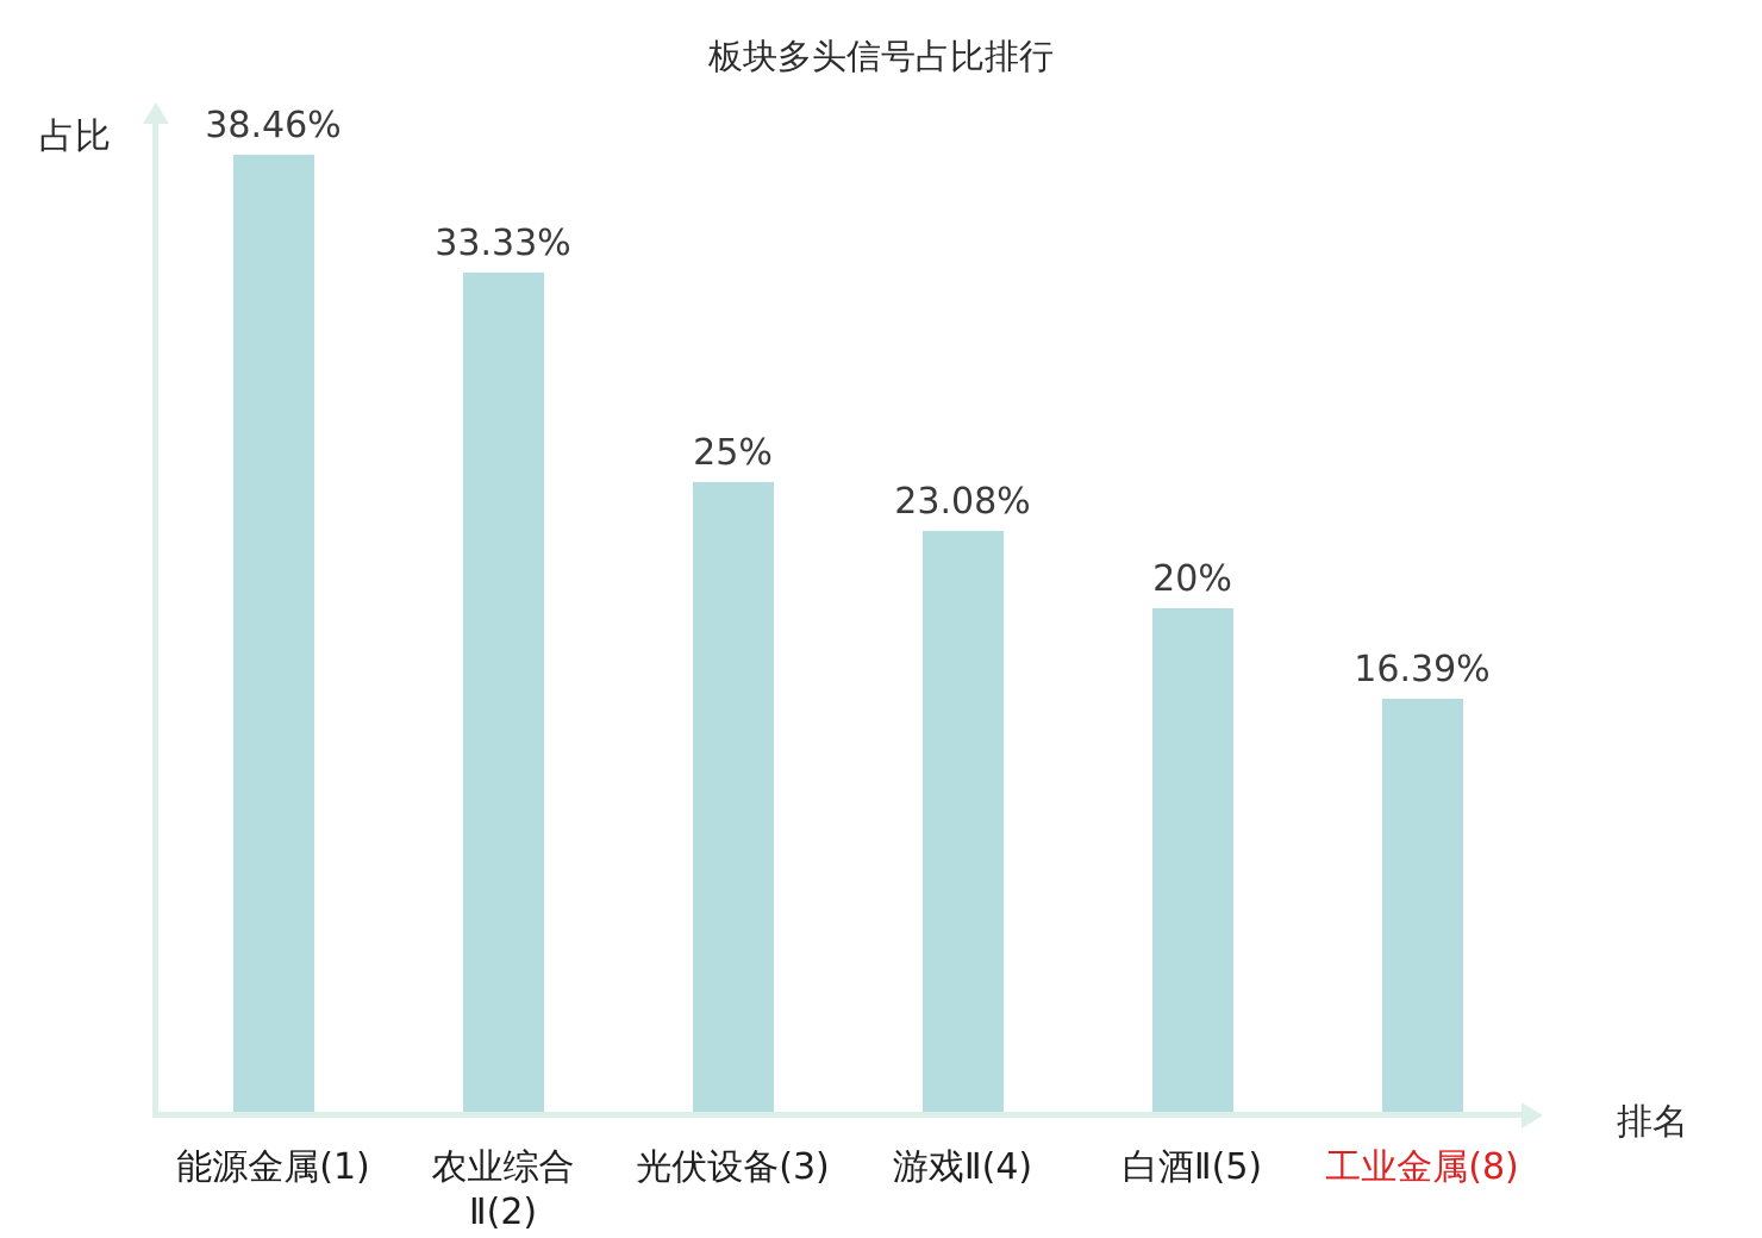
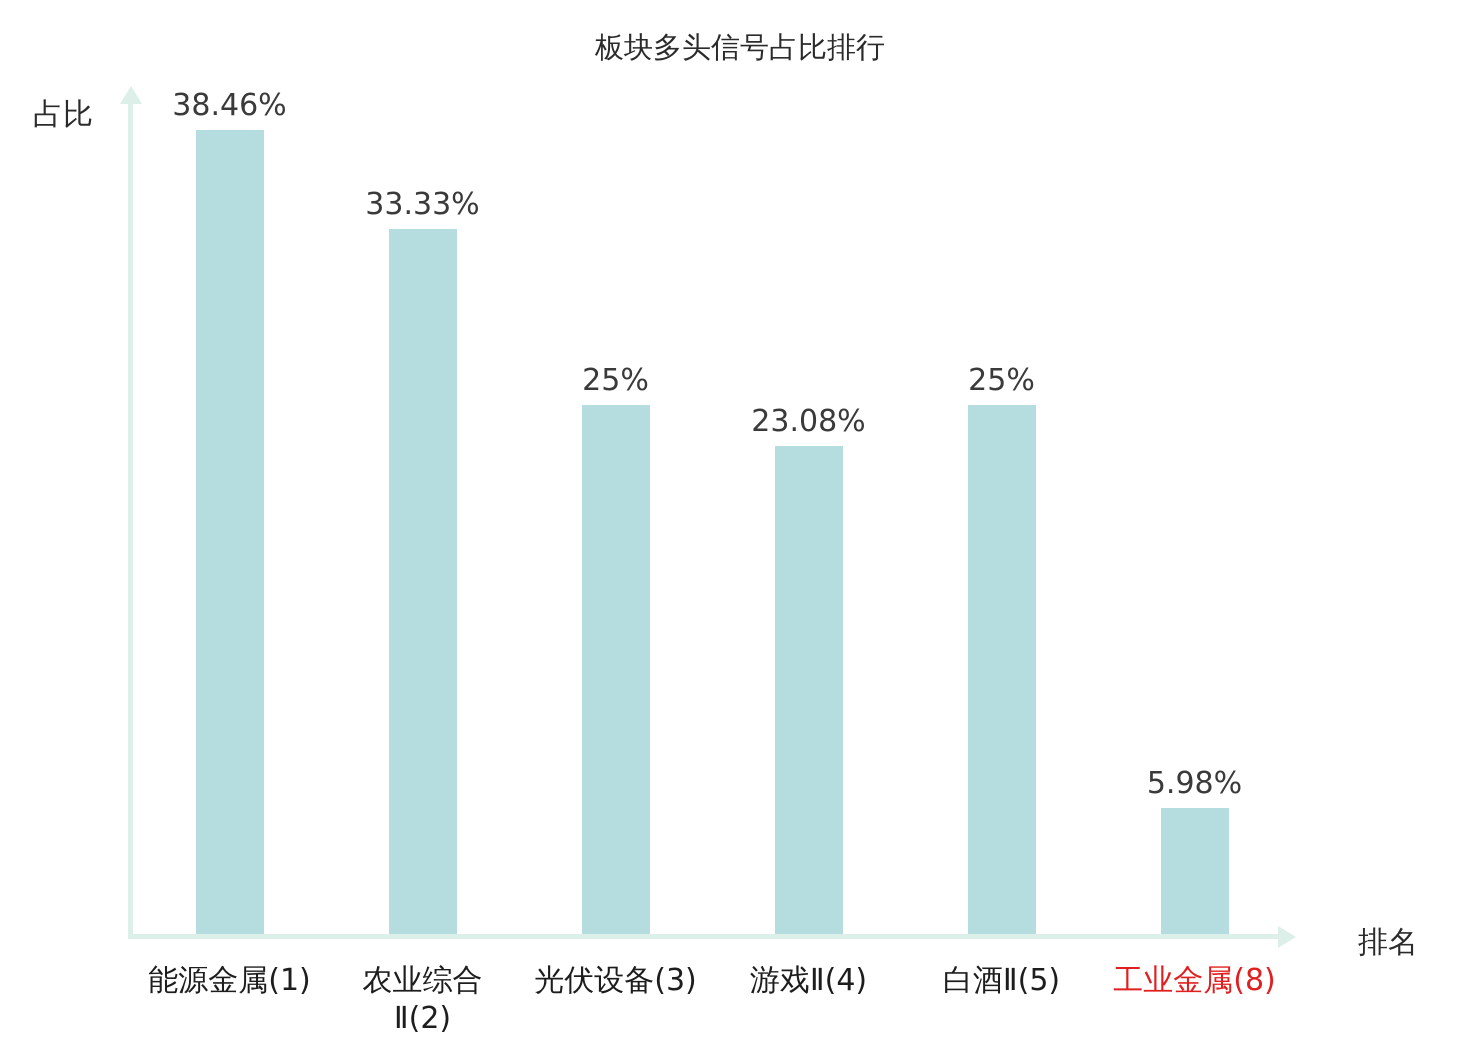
白酒Ⅱ(5): 20% -> 25%
工业金属(8): 16.39% -> 5.98%
